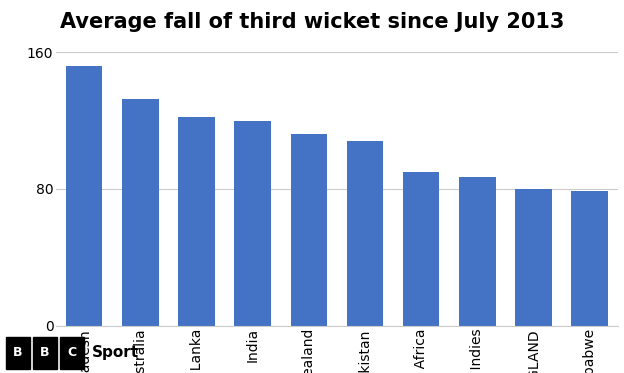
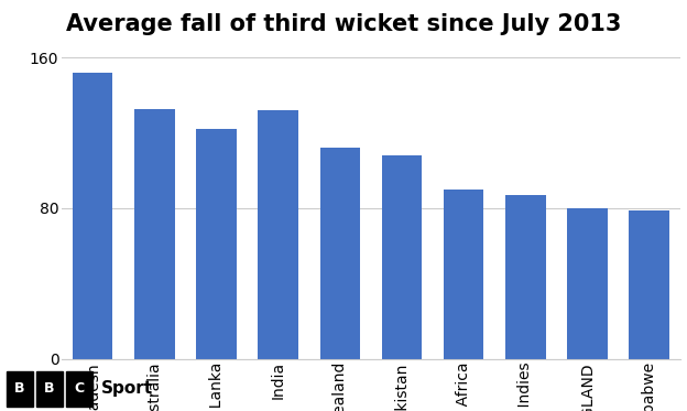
India: 120 -> 132
